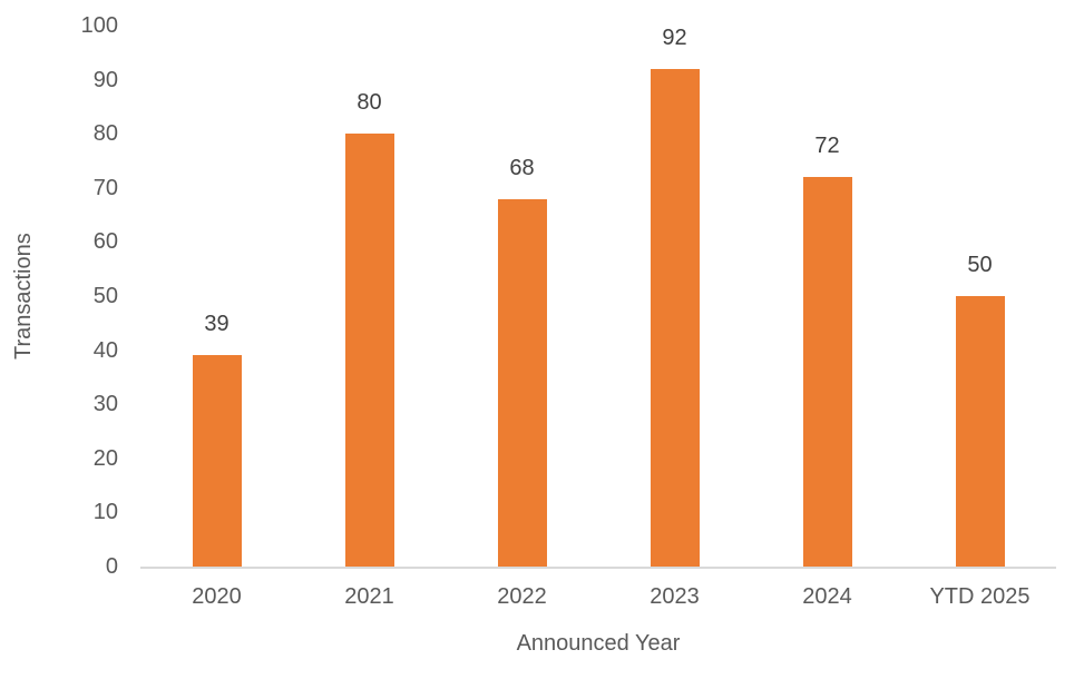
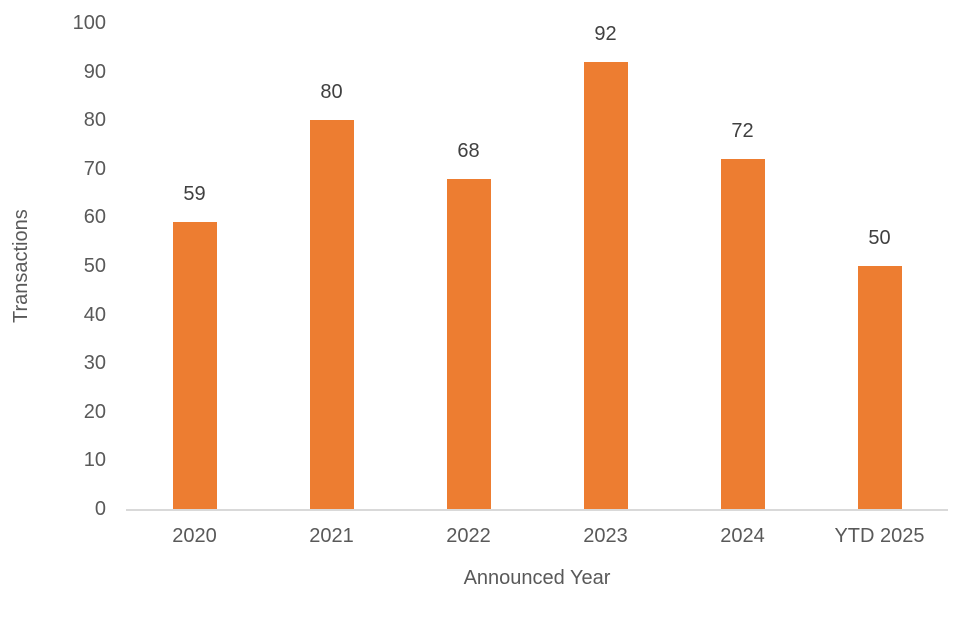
2020: 39 -> 59
